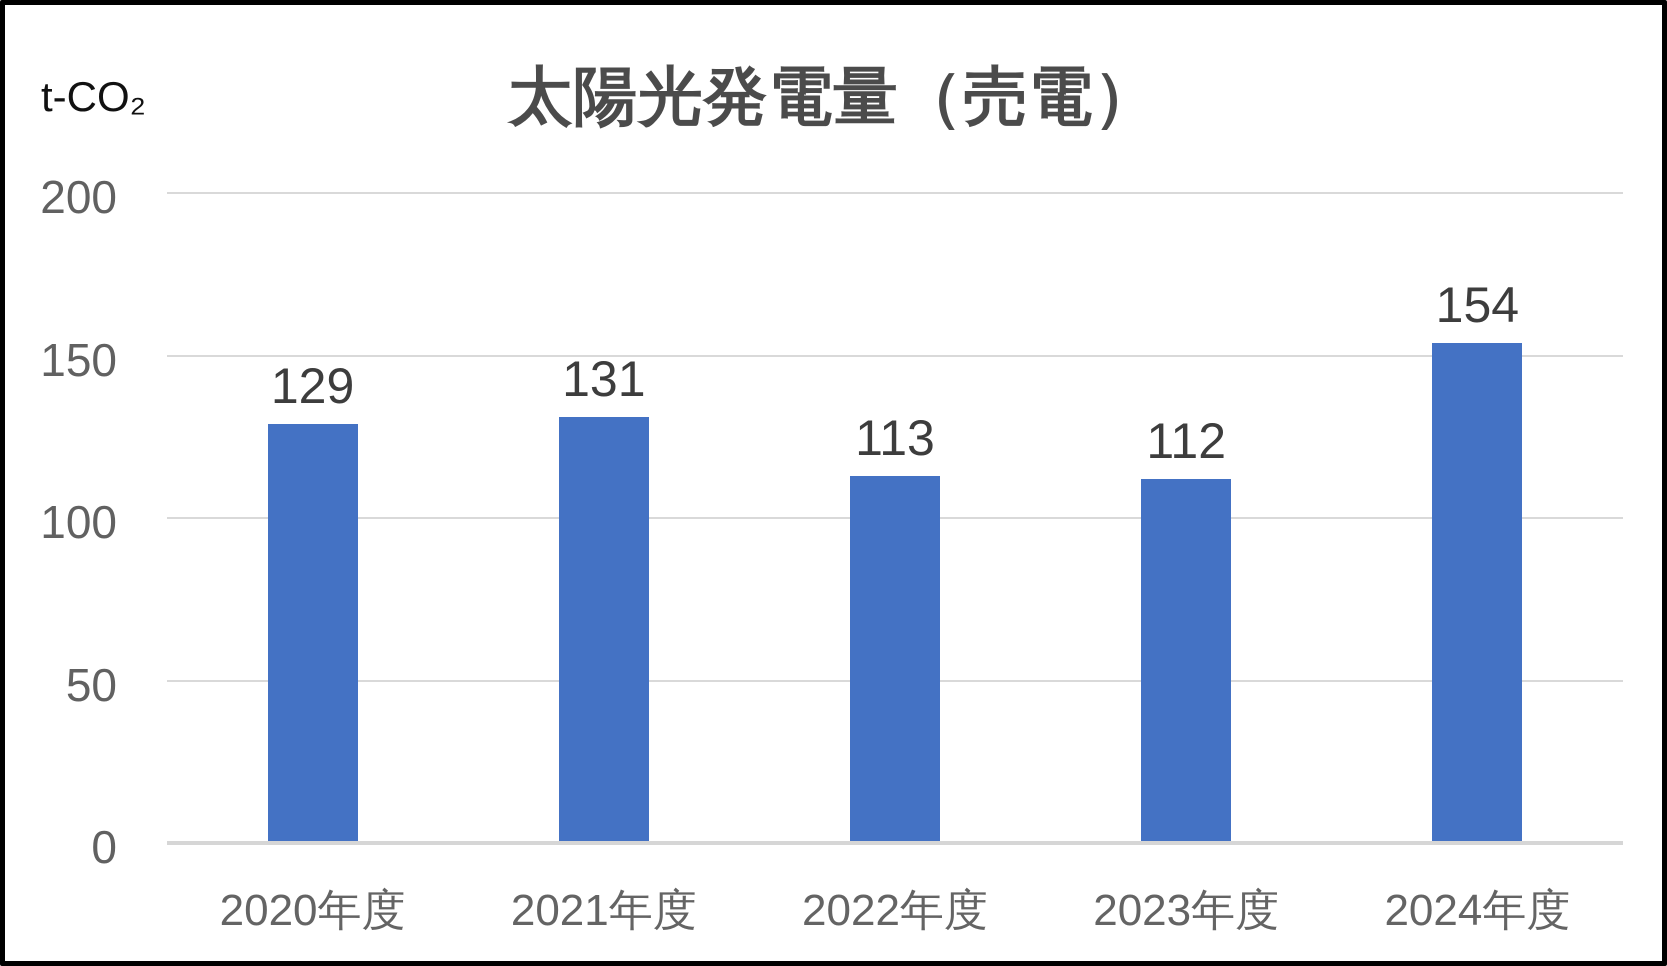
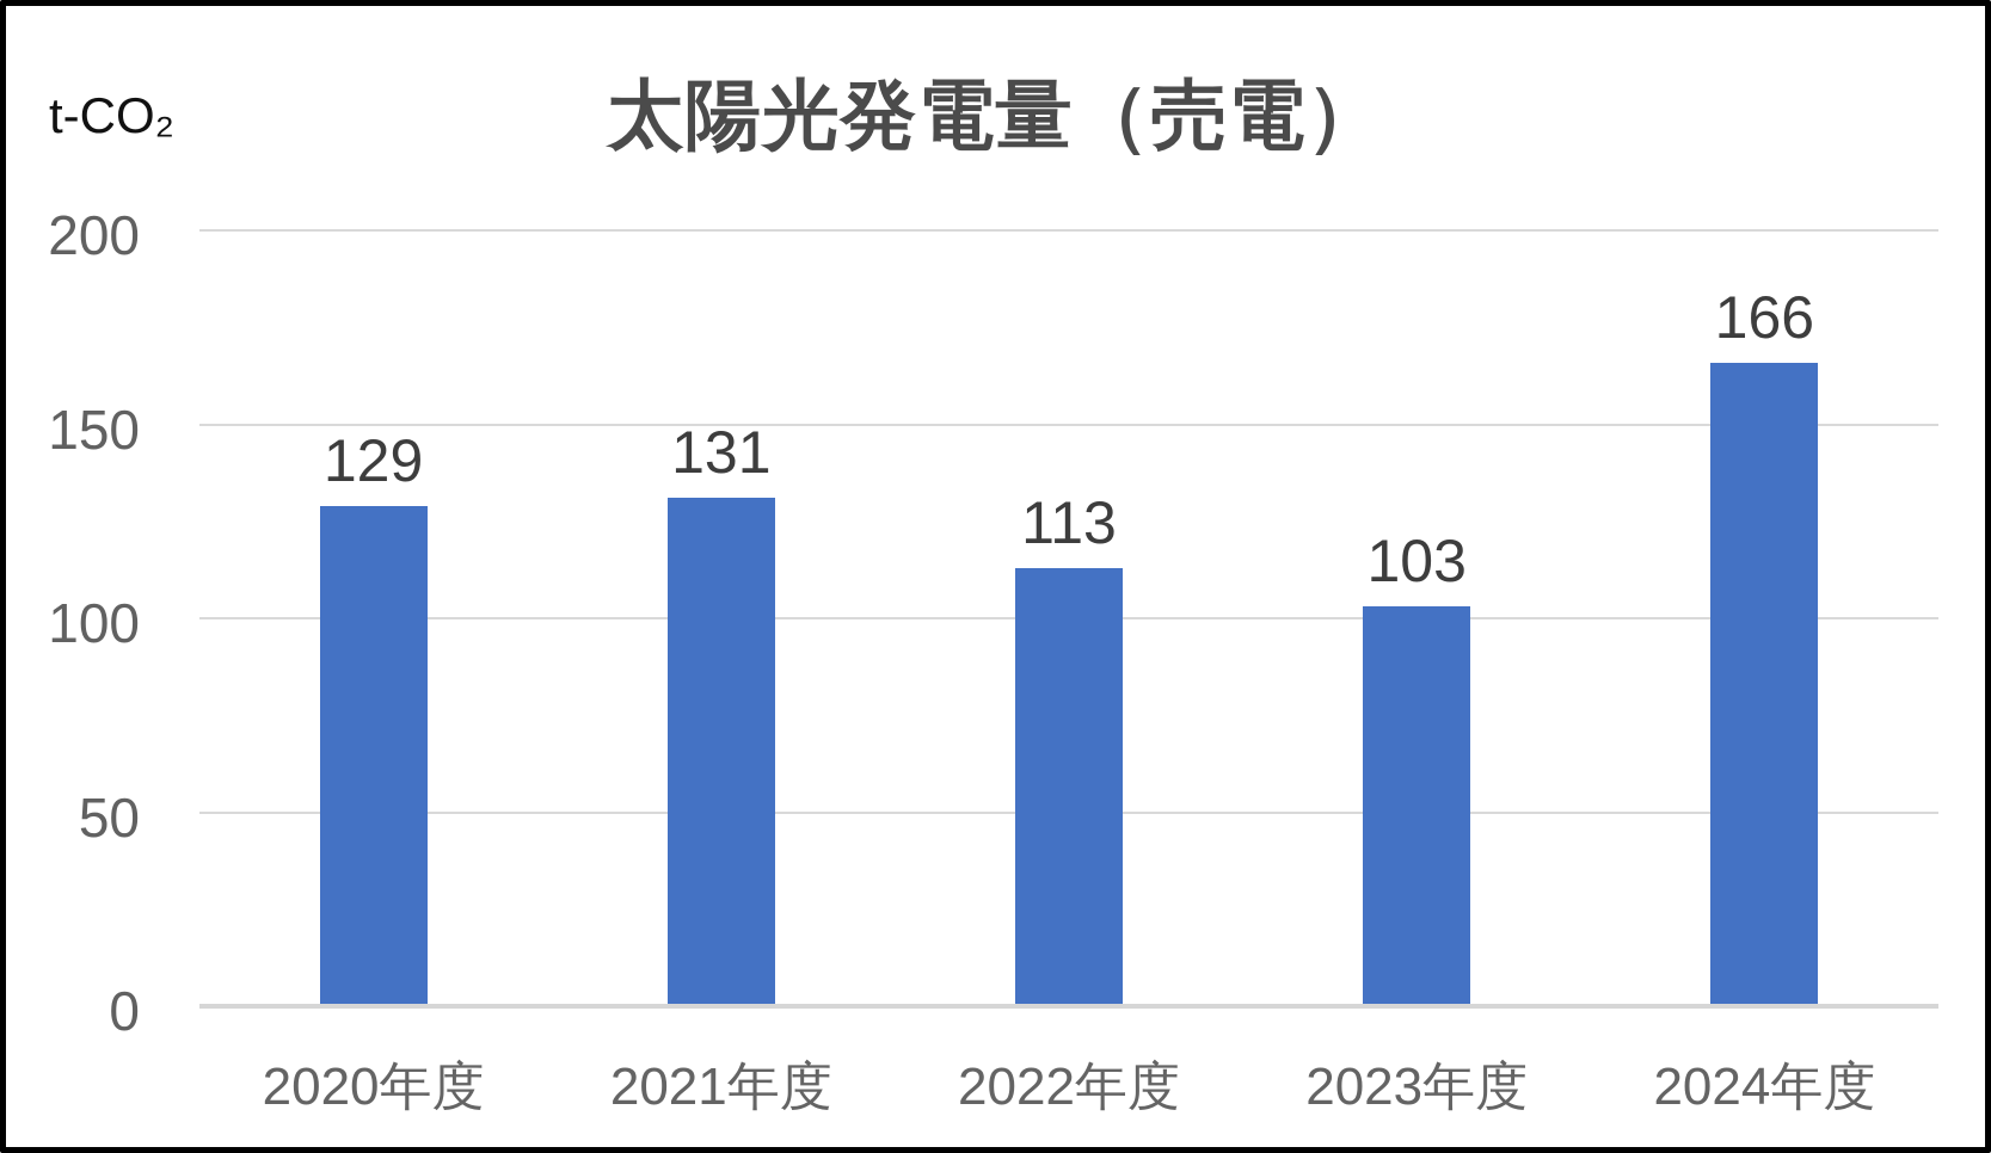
2023年度: 112 -> 103
2024年度: 154 -> 166
